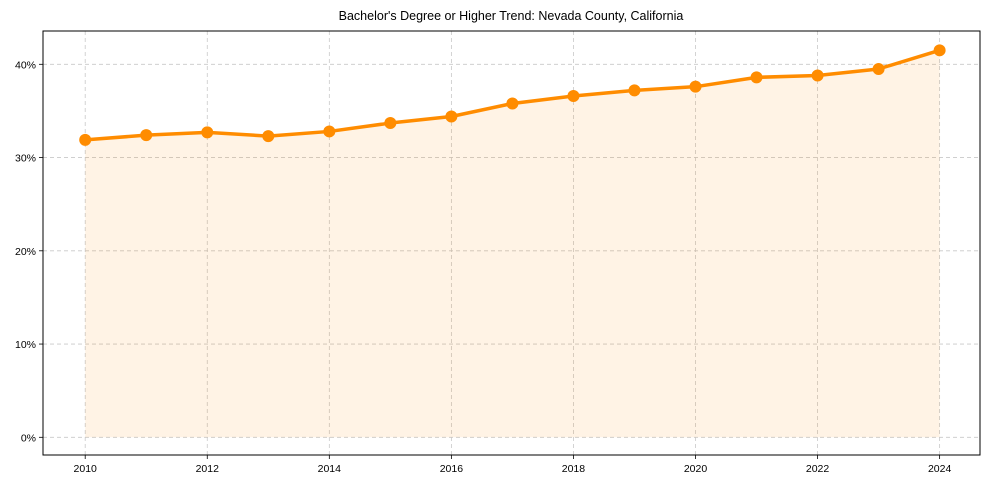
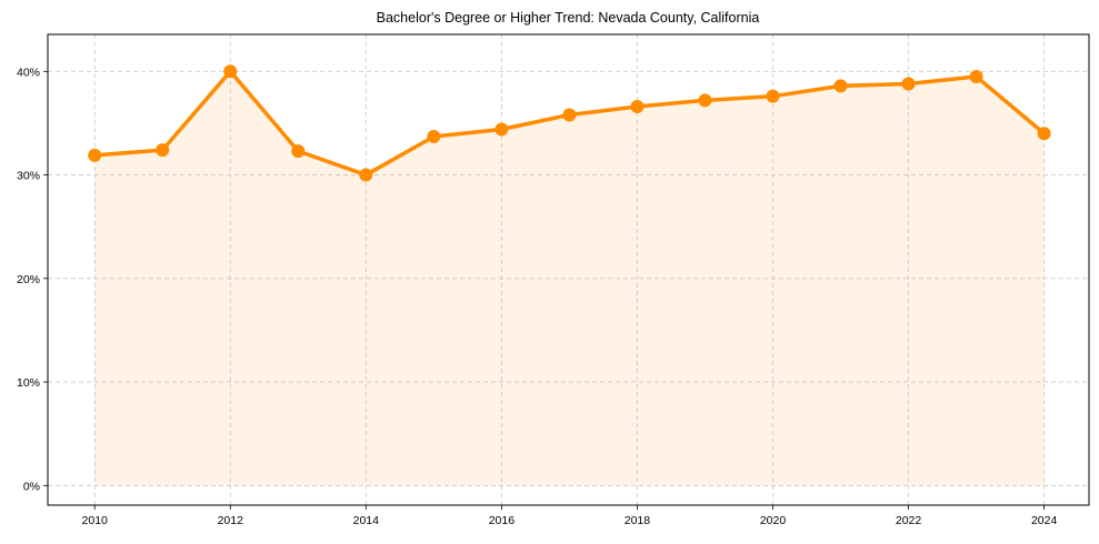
2012: 33% -> 40%
2014: 33% -> 30%
2024: 42% -> 34%
